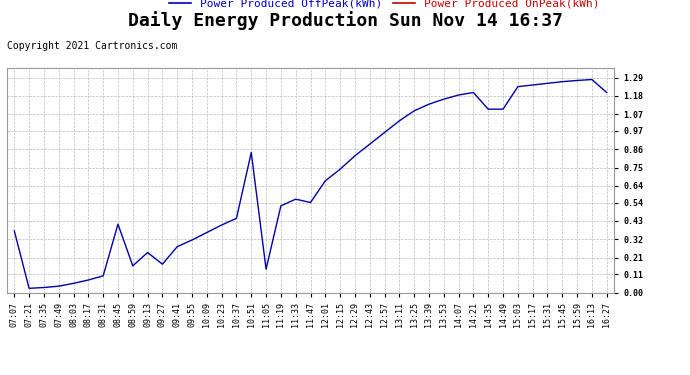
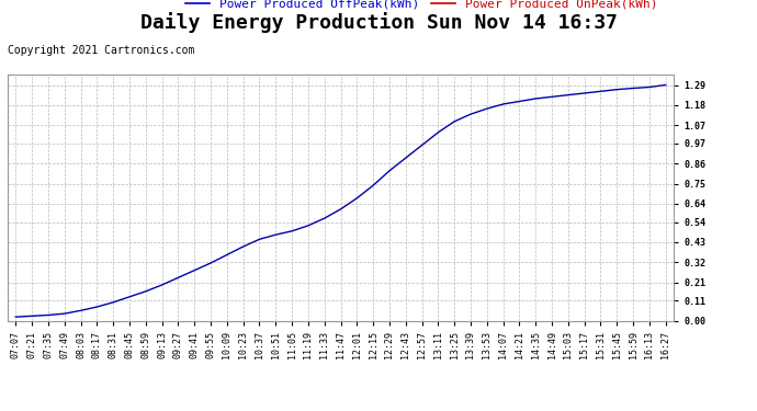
07:07: 0.37 -> 0.02
08:45: 0.41 -> 0.13
09:13: 0.24 -> 0.20
09:27: 0.17 -> 0.23
10:51: 0.84 -> 0.47
11:05: 0.14 -> 0.49
11:47: 0.54 -> 0.61
14:35: 1.10 -> 1.22
14:49: 1.10 -> 1.23
16:27: 1.20 -> 1.29
